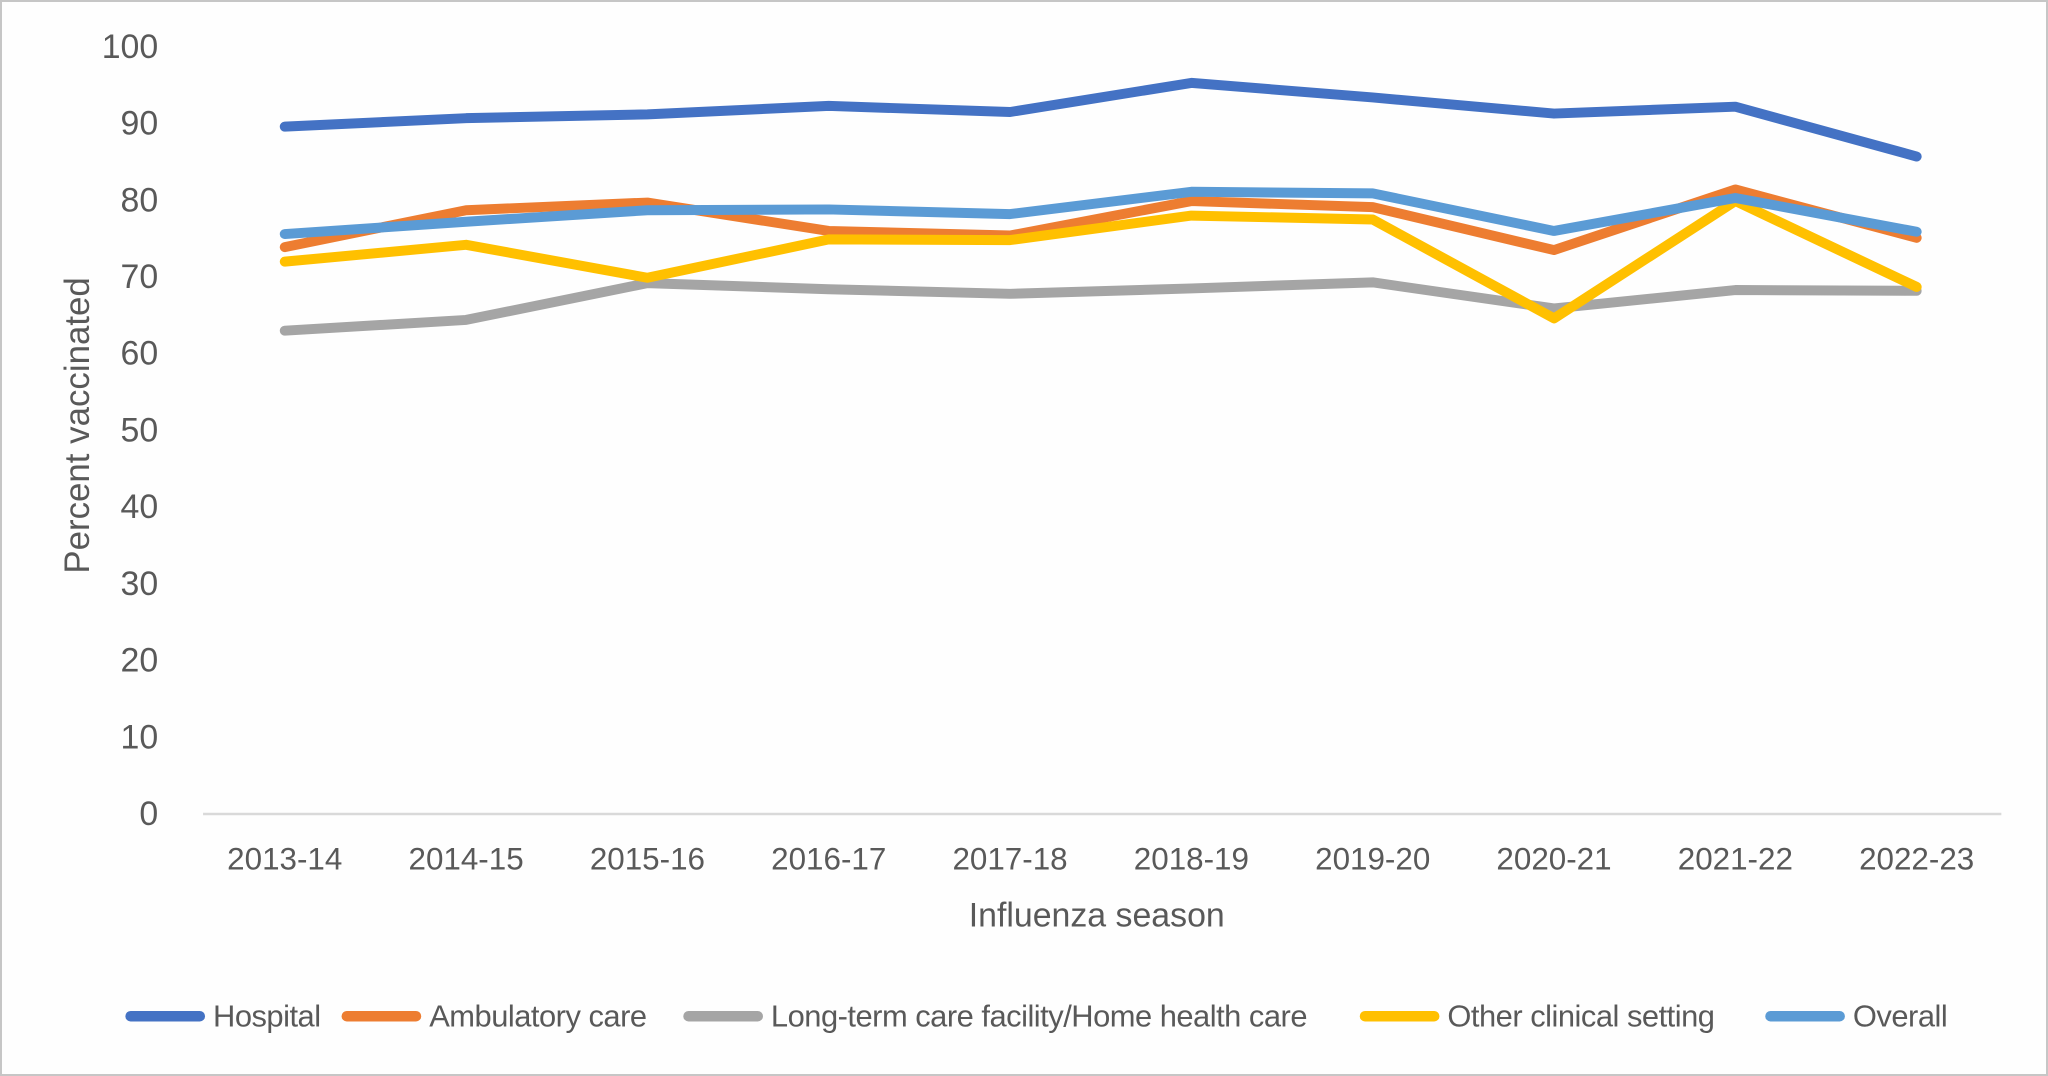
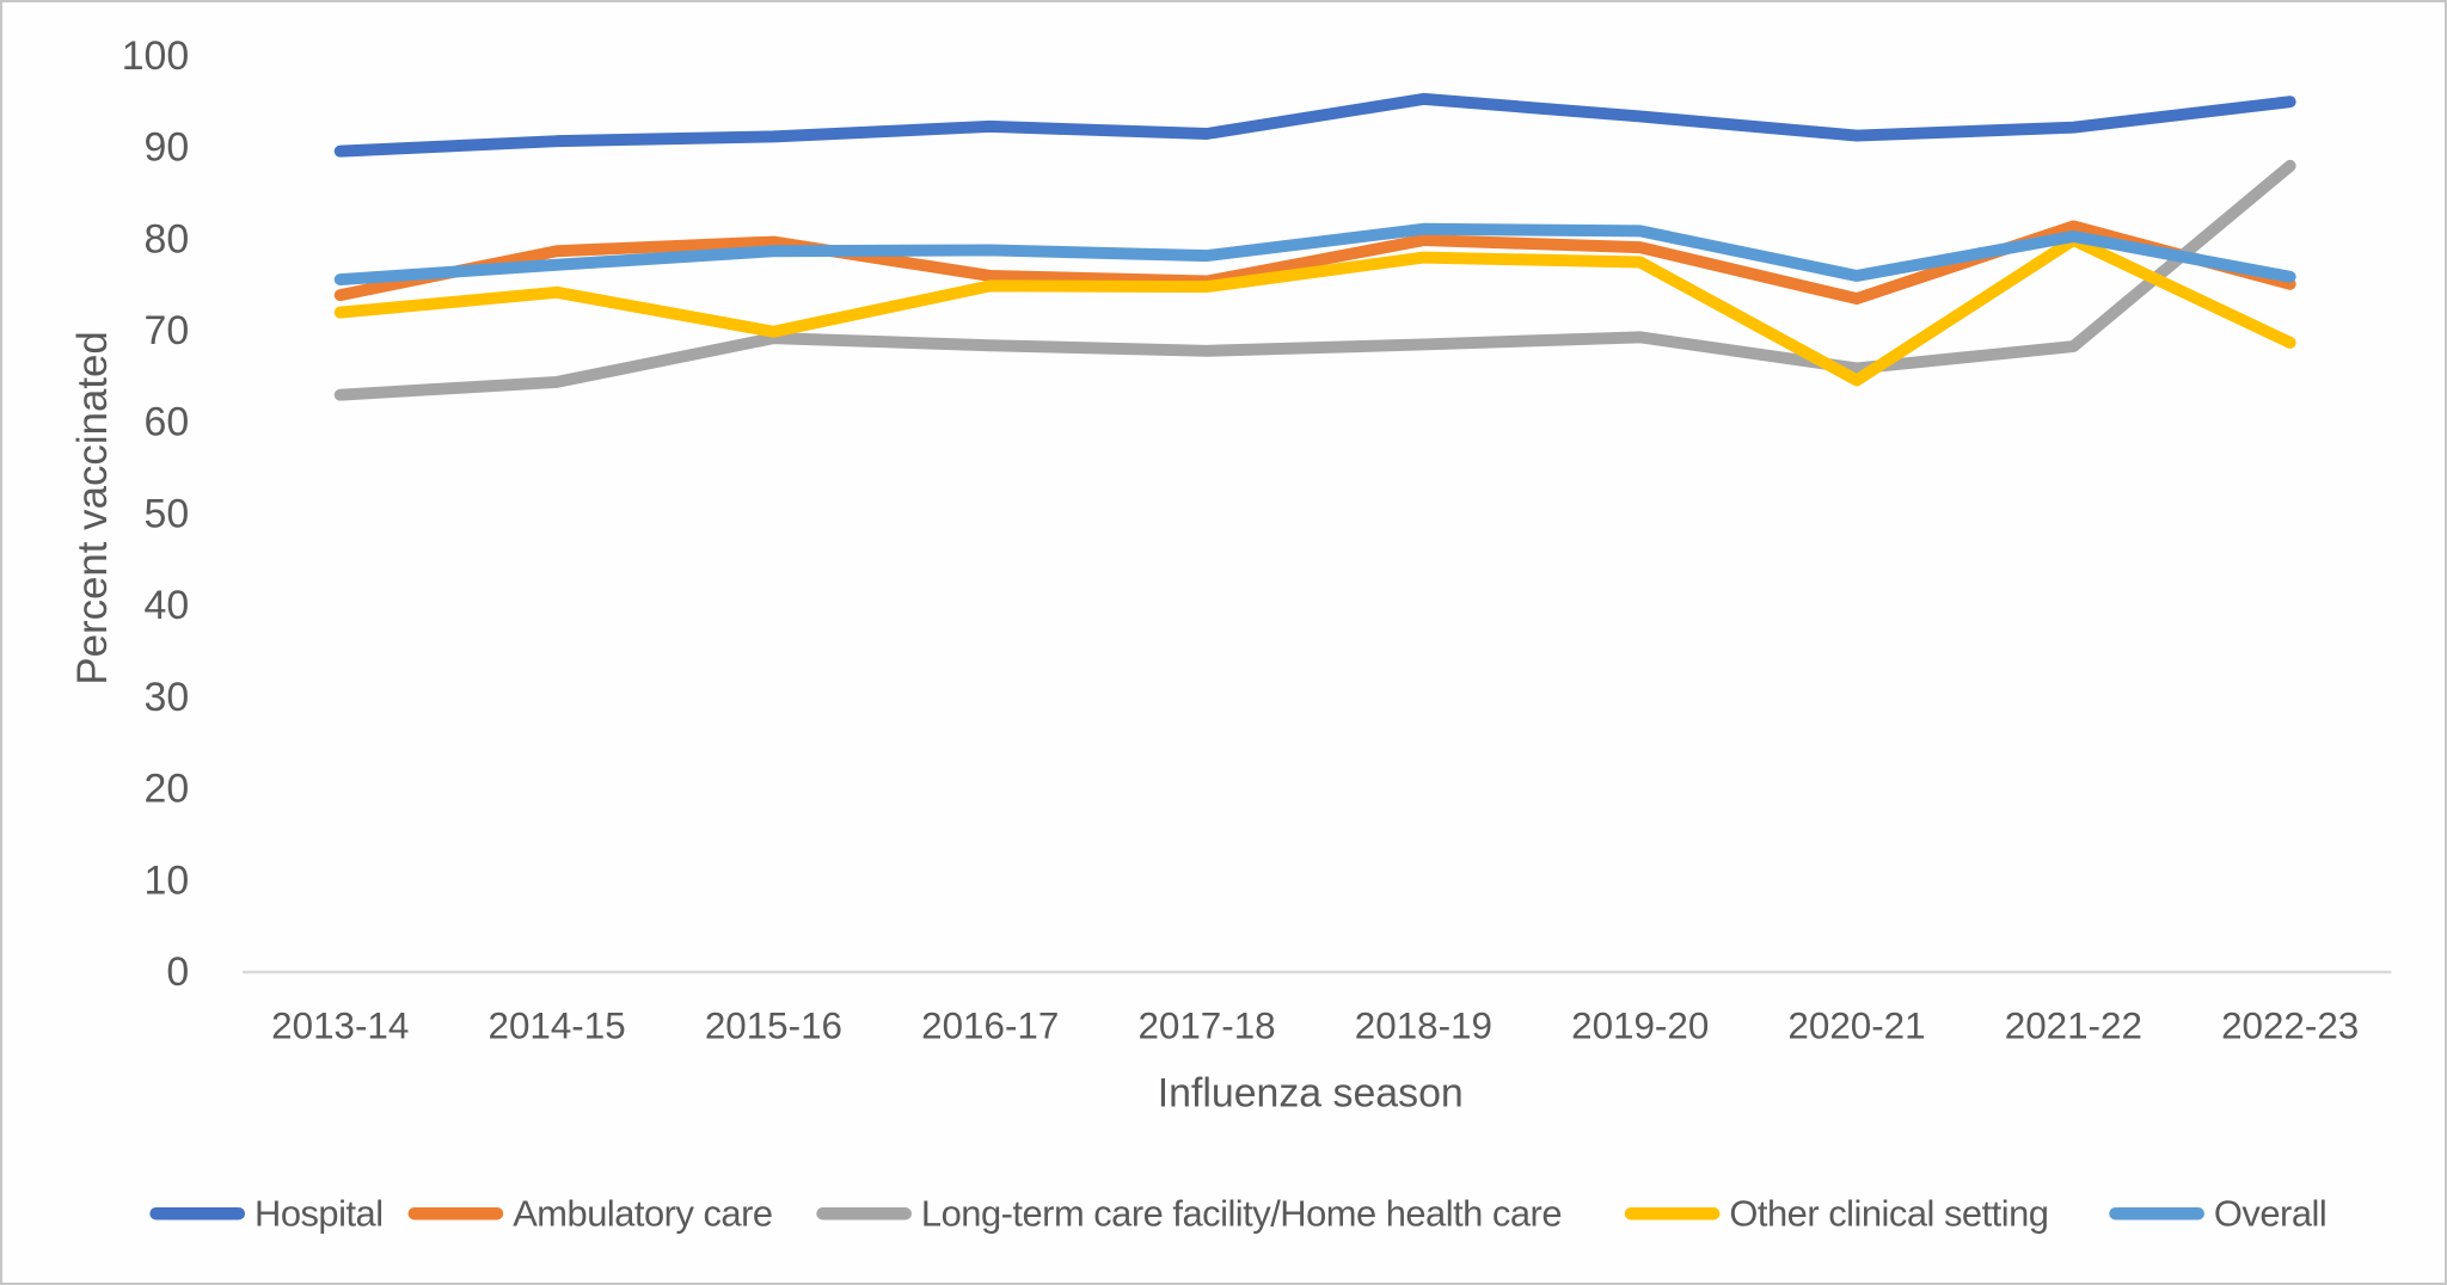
Hospital/2022-23: 86 -> 95
Long-term care facility/Home health care/2022-23: 68 -> 88
